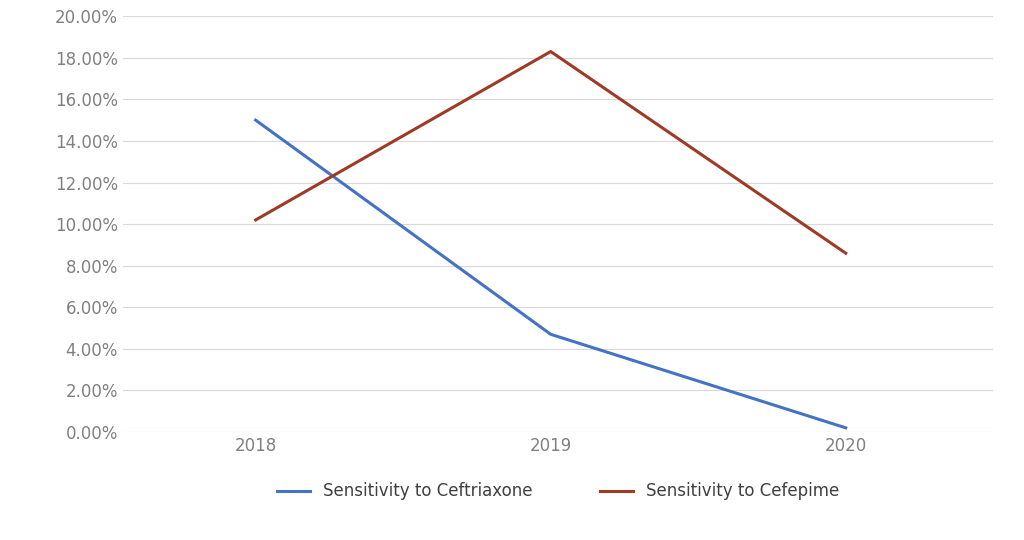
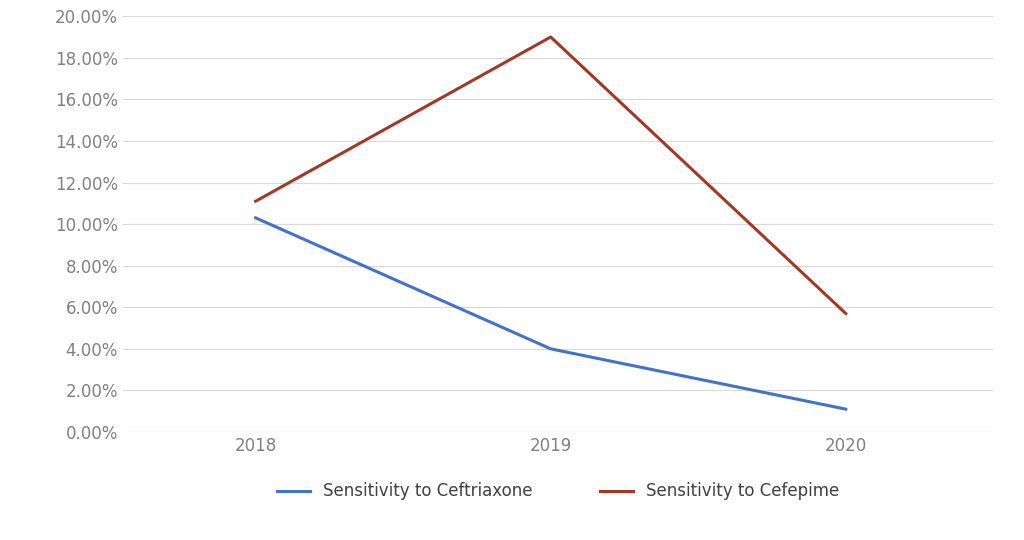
Sensitivity to Ceftriaxone/2018: 15.0% -> 10.3%
Sensitivity to Cefepime/2018: 10.2% -> 11.1%
Sensitivity to Ceftriaxone/2019: 4.7% -> 4.0%
Sensitivity to Cefepime/2019: 18.3% -> 19.0%
Sensitivity to Ceftriaxone/2020: 0.2% -> 1.1%
Sensitivity to Cefepime/2020: 8.6% -> 5.7%
